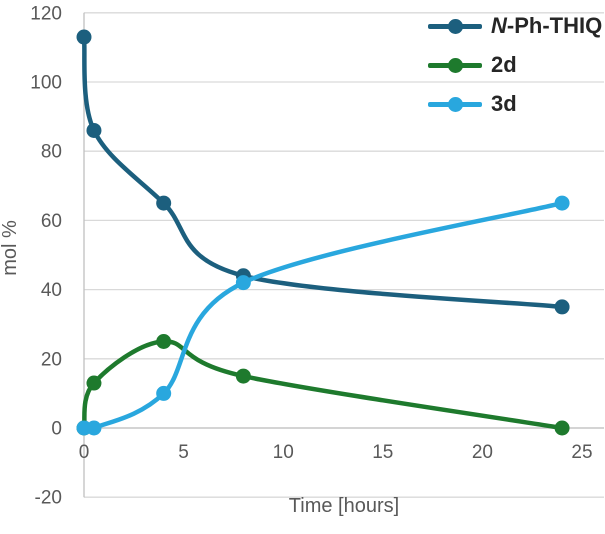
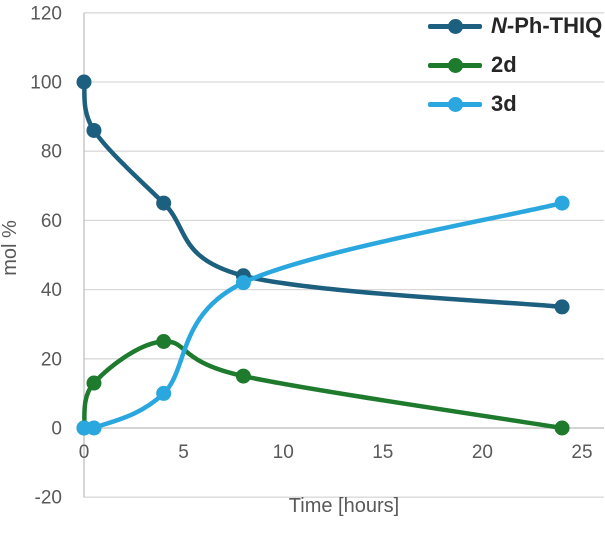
N-Ph-THIQ/0: 113 -> 100
